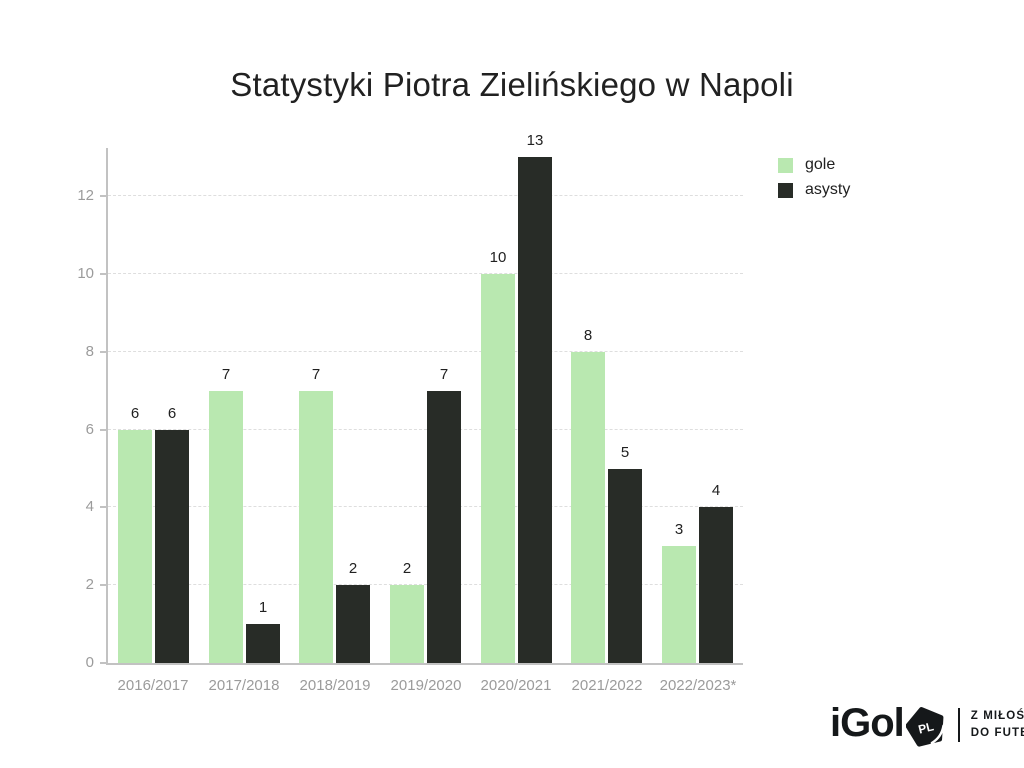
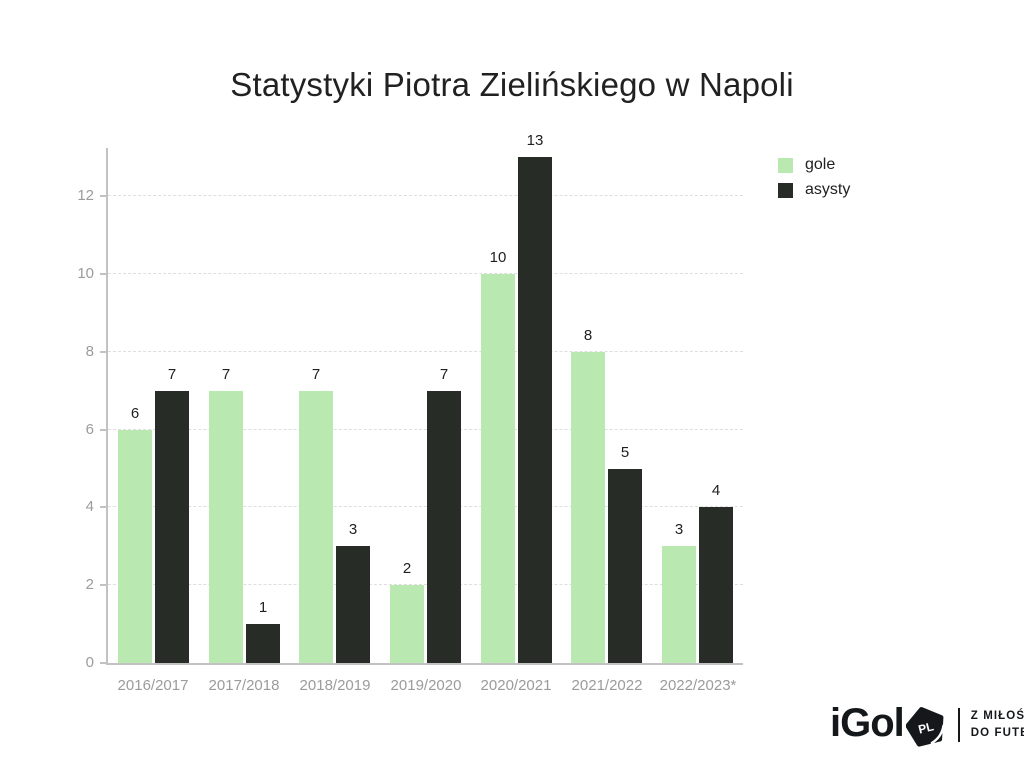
asysty/2016/2017: 6 -> 7
asysty/2018/2019: 2 -> 3
